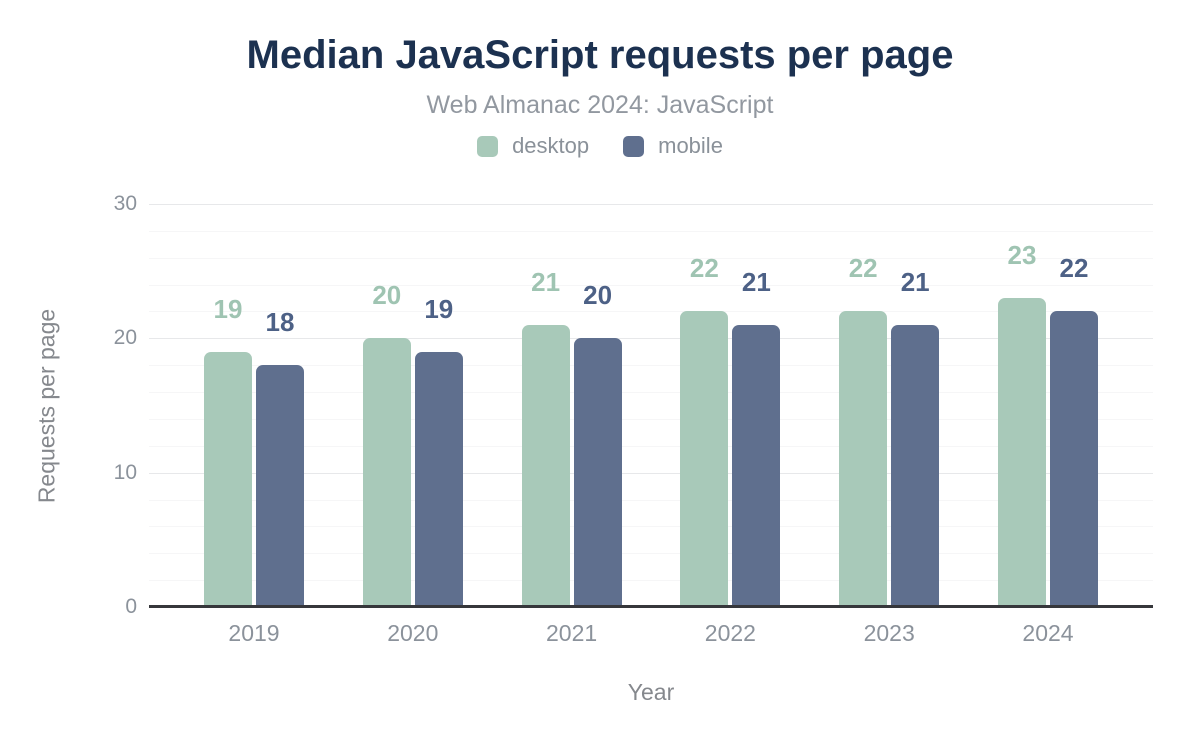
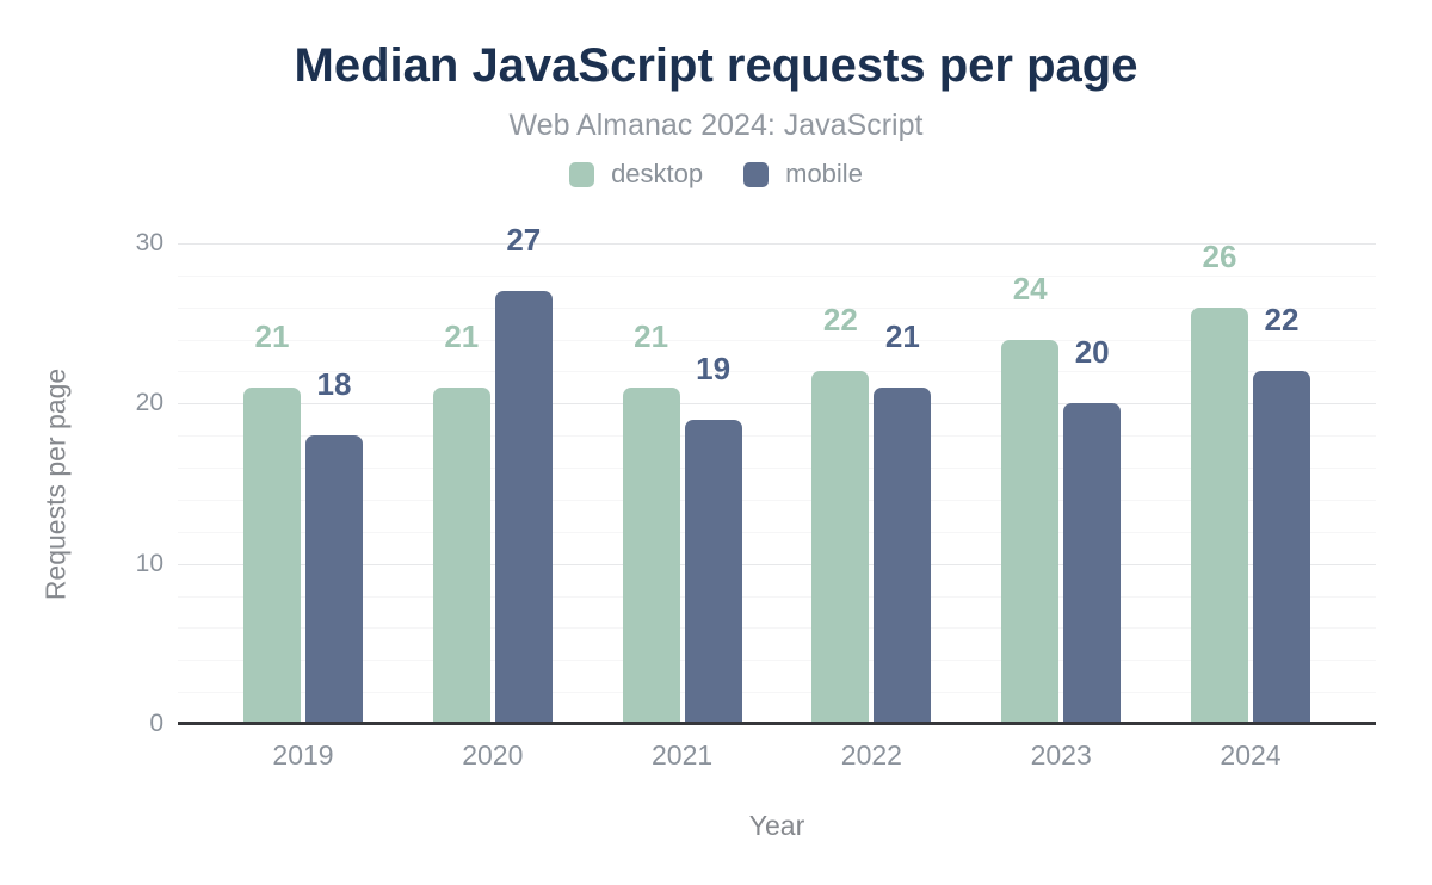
desktop/2019: 19 -> 21
desktop/2020: 20 -> 21
mobile/2020: 19 -> 27
mobile/2021: 20 -> 19
desktop/2023: 22 -> 24
mobile/2023: 21 -> 20
desktop/2024: 23 -> 26
